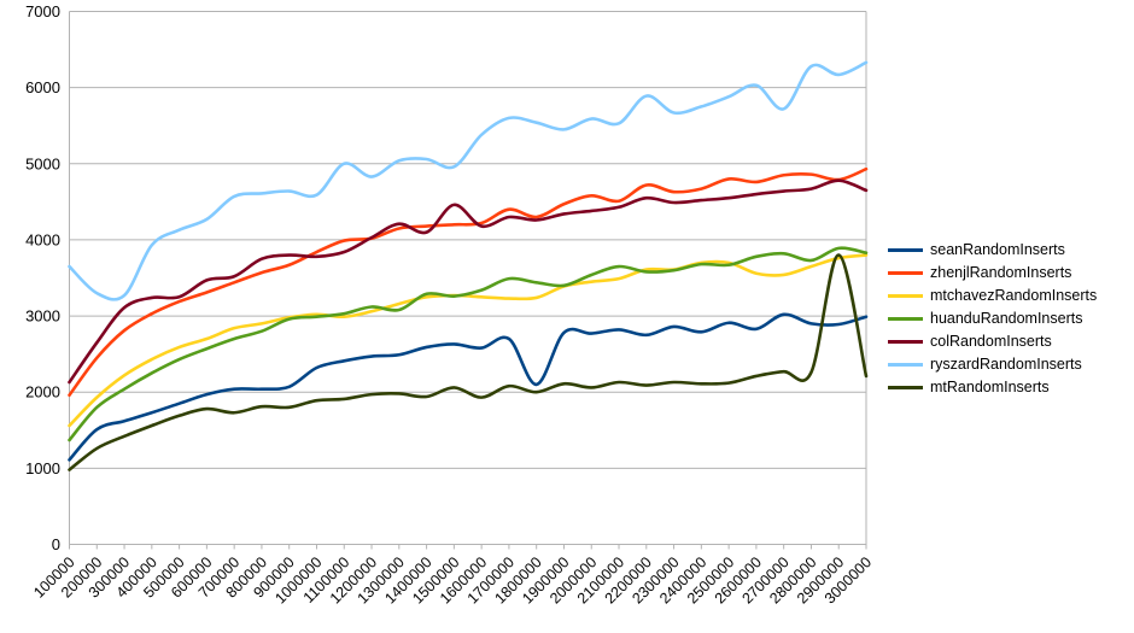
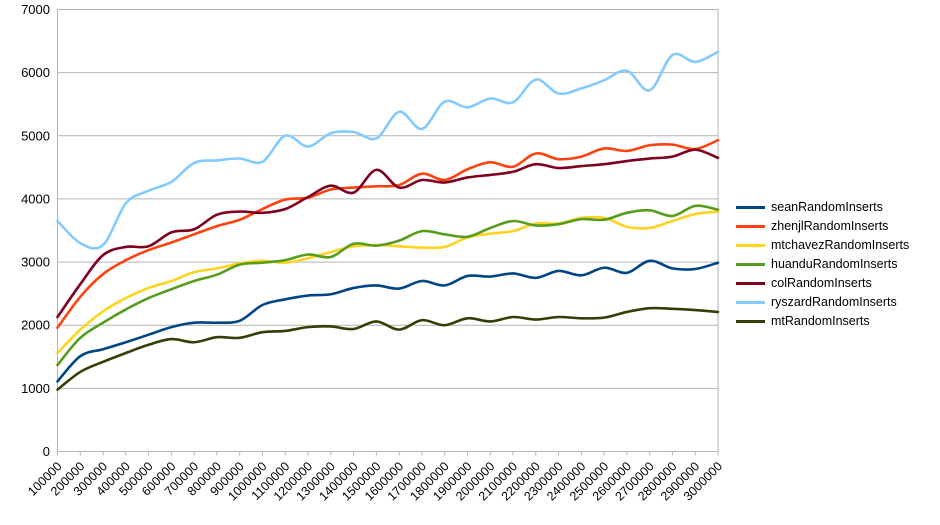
ryszardRandomInserts/1700000: 5600 -> 5100
seanRandomInserts/1800000: 2100 -> 2600
mtRandomInserts/2900000: 3800 -> 2200
